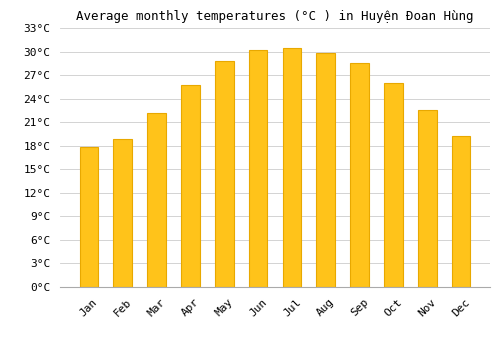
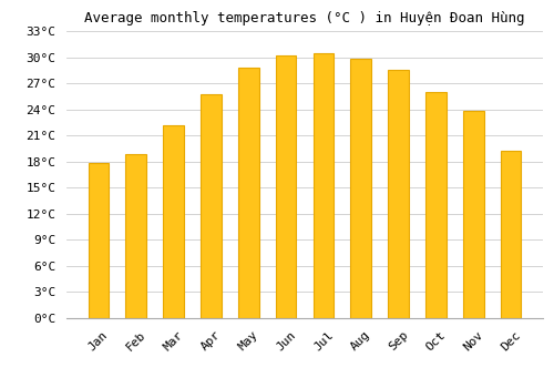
Nov: 22.5°C -> 23.8°C
